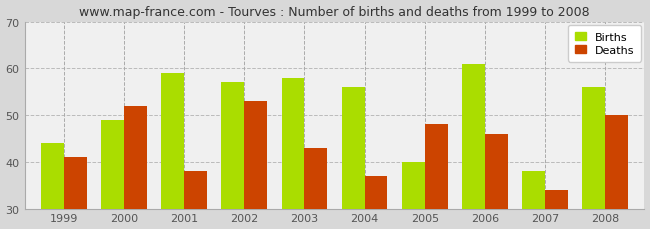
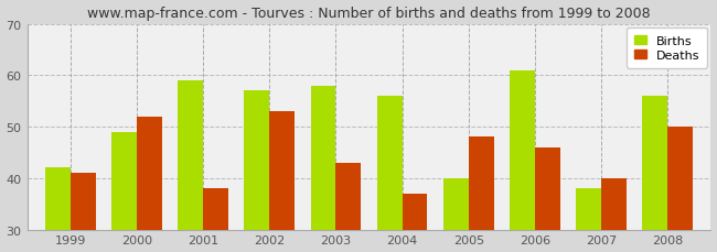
Births/1999: 44 -> 42
Deaths/2007: 34 -> 40
